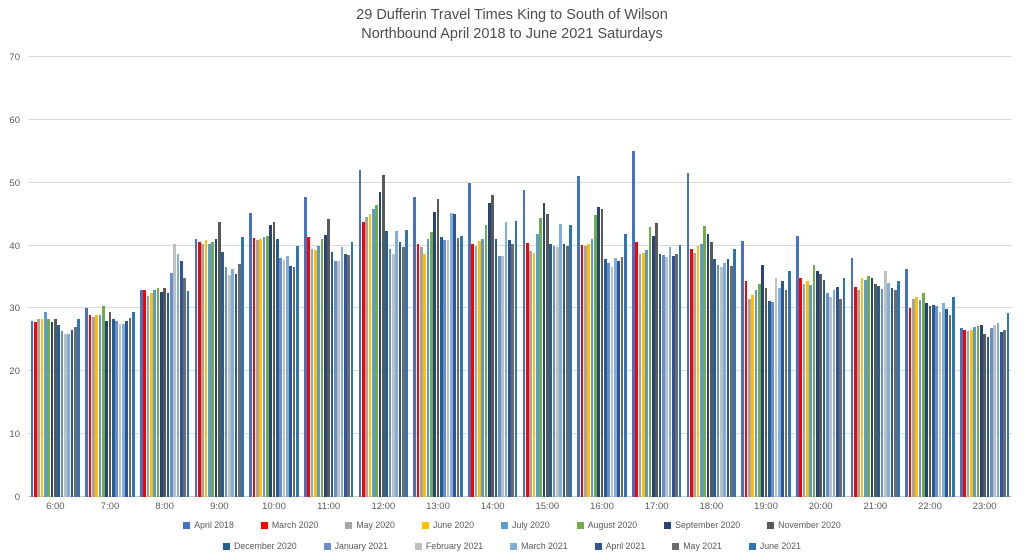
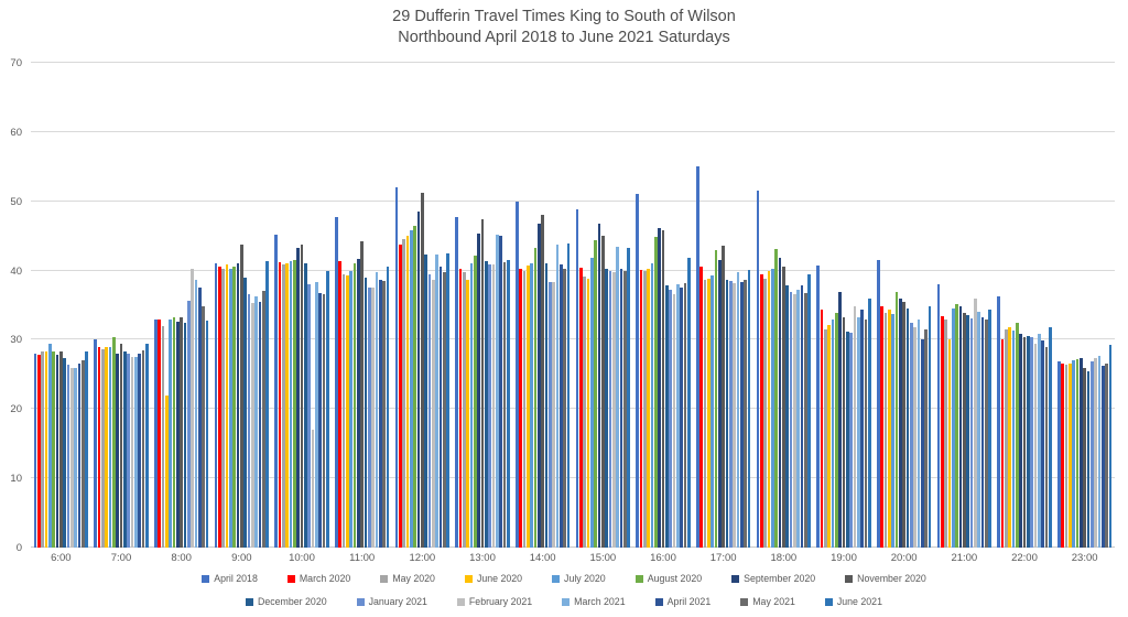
June 2020/8:00: 32 -> 22
February 2021/10:00: 38 -> 17
April 2021/20:00: 33 -> 30
June 2020/21:00: 35 -> 30
